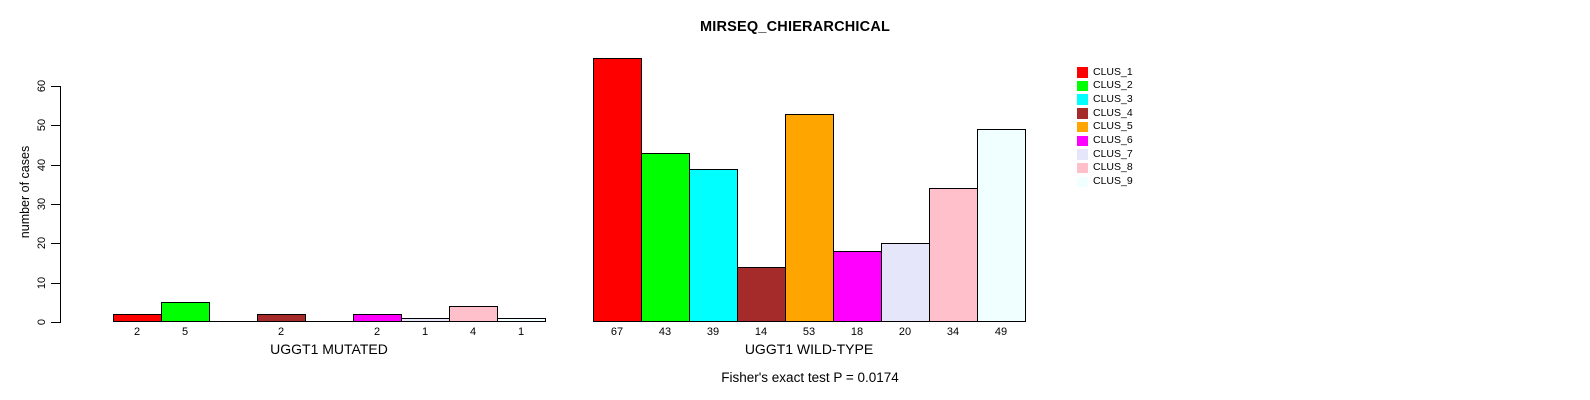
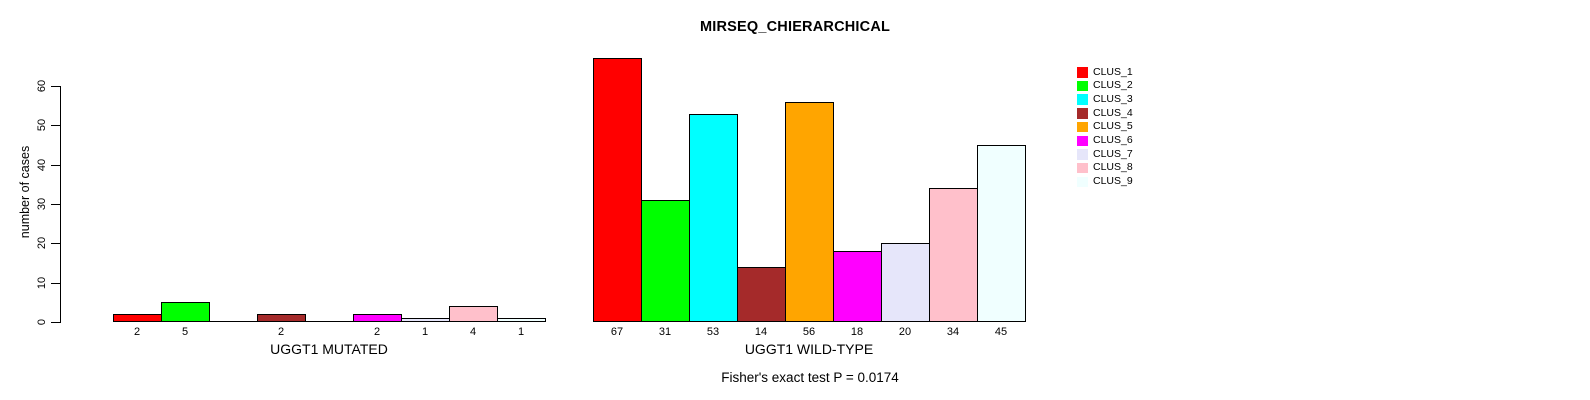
CLUS_2/UGGT1 WILD-TYPE: 43 -> 31
CLUS_3/UGGT1 WILD-TYPE: 39 -> 53
CLUS_5/UGGT1 WILD-TYPE: 53 -> 56
CLUS_9/UGGT1 WILD-TYPE: 49 -> 45
